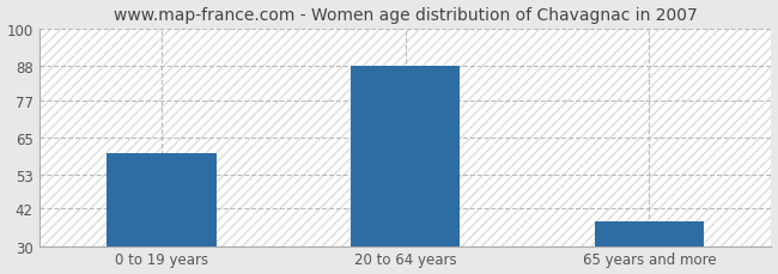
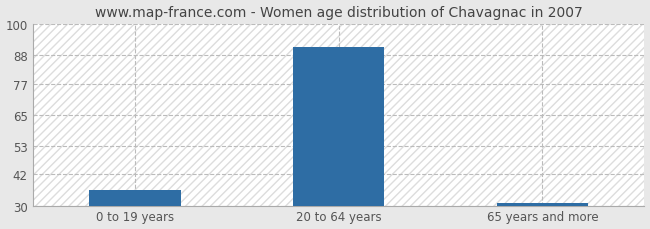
0 to 19 years: 60 -> 36
20 to 64 years: 88 -> 91
65 years and more: 38 -> 31
